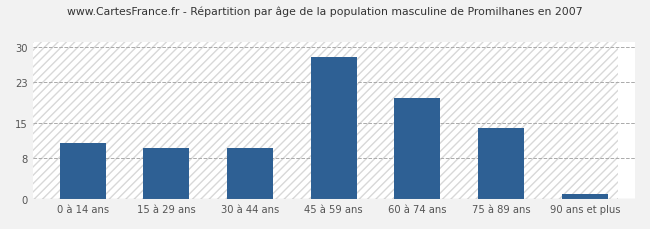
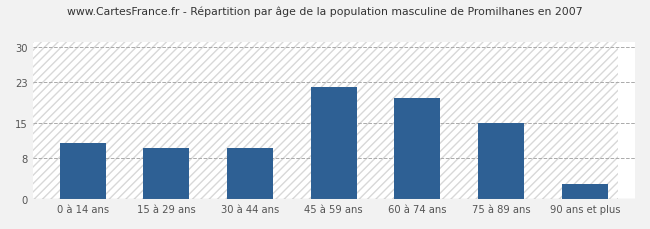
45 à 59 ans: 28 -> 22
75 à 89 ans: 14 -> 15
90 ans et plus: 1 -> 3
